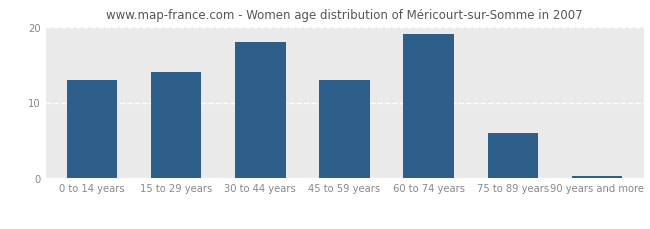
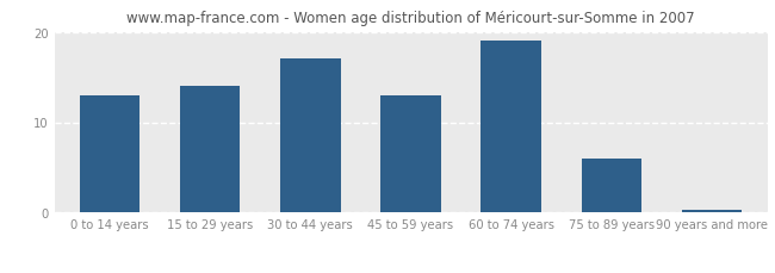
30 to 44 years: 18.0 -> 17.0
